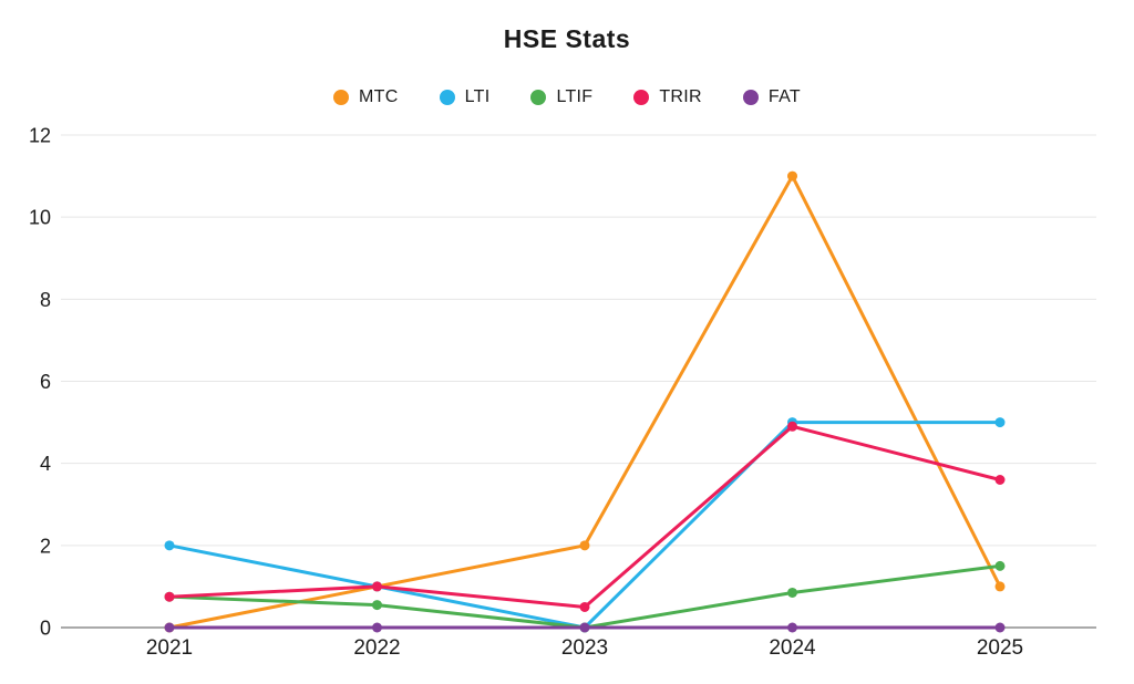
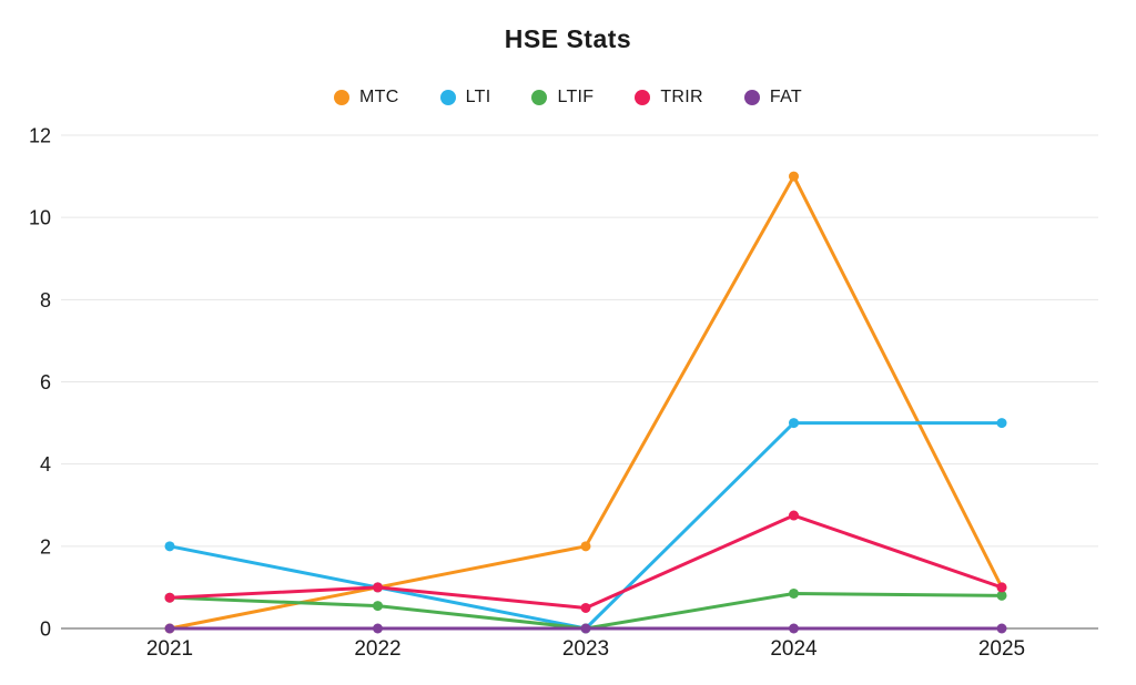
TRIR/2024: 4.9 -> 2.8
LTIF/2025: 1.5 -> 0.8
TRIR/2025: 3.6 -> 1.0
